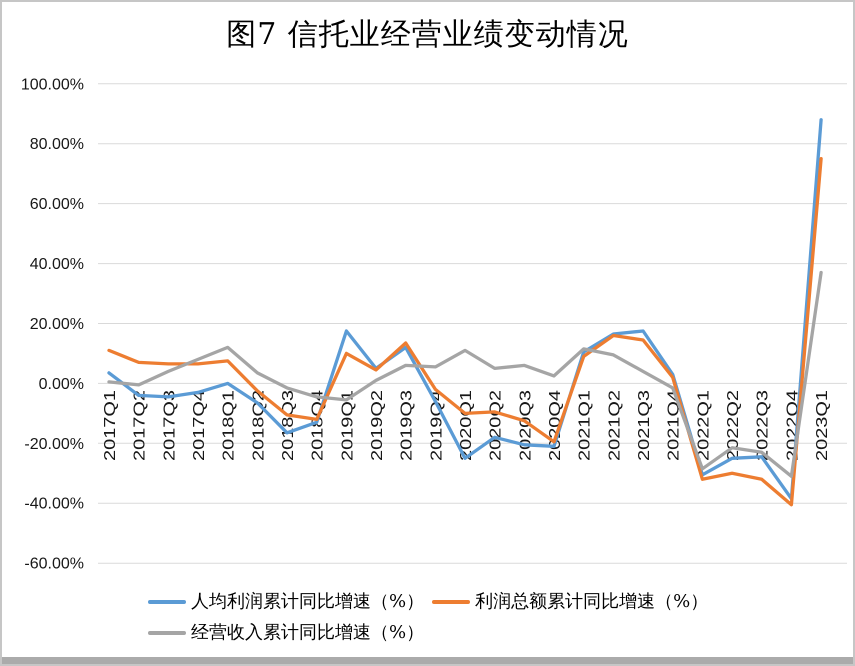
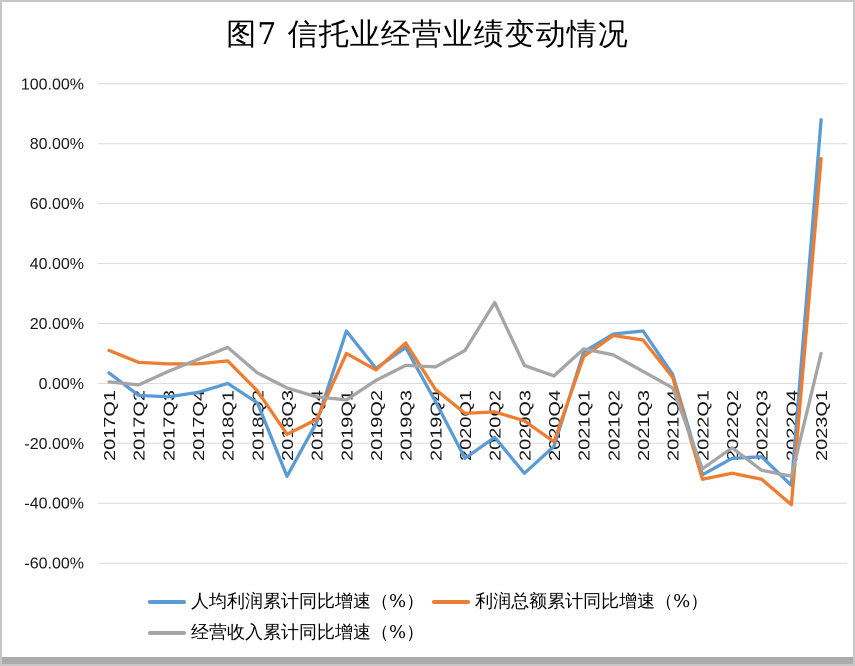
人均利润累计同比增速（%）/2018Q3: -16% -> -31%
利润总额累计同比增速（%）/2018Q3: -10% -> -17%
经营收入累计同比增速（%）/2020Q2: 5% -> 27%
人均利润累计同比增速（%）/2020Q3: -20% -> -30%
经营收入累计同比增速（%）/2022Q3: -23% -> -29%
人均利润累计同比增速（%）/2022Q4: -38% -> -34%
经营收入累计同比增速（%）/2023Q1: 37% -> 10%
